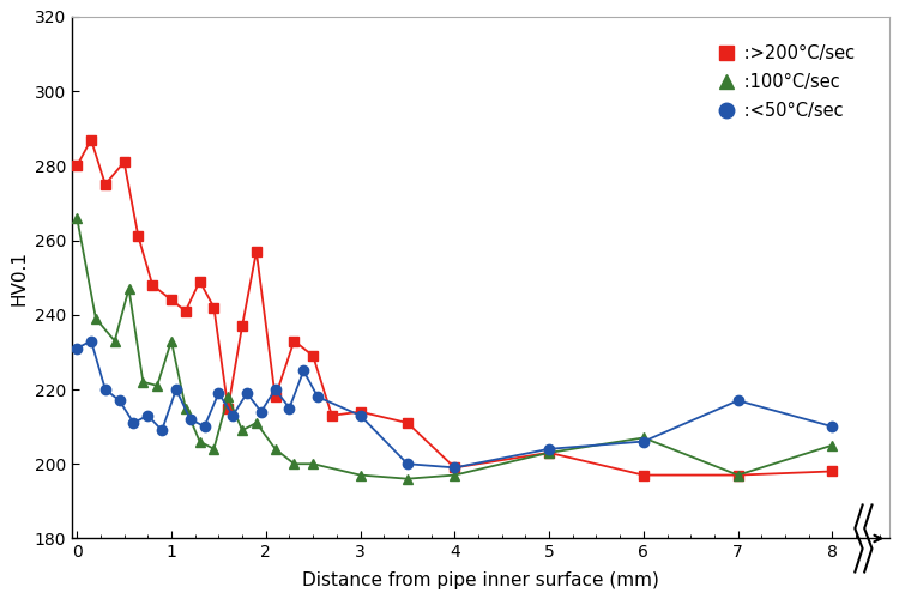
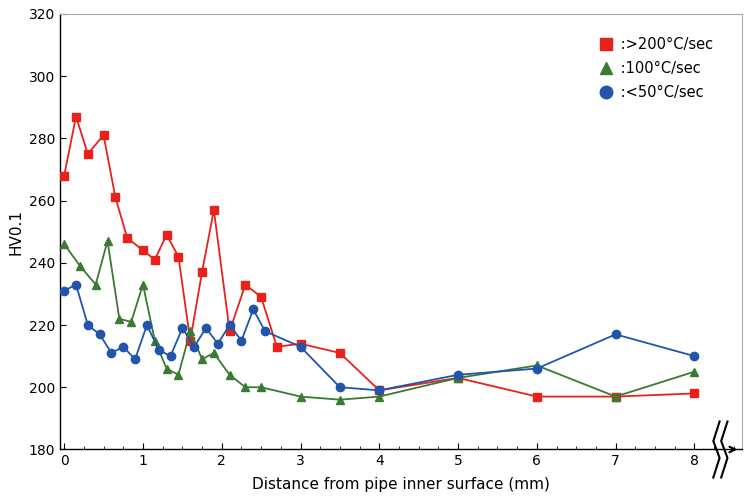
:>200°C/sec/0: 280 -> 268
:100°C/sec/0: 266 -> 246
